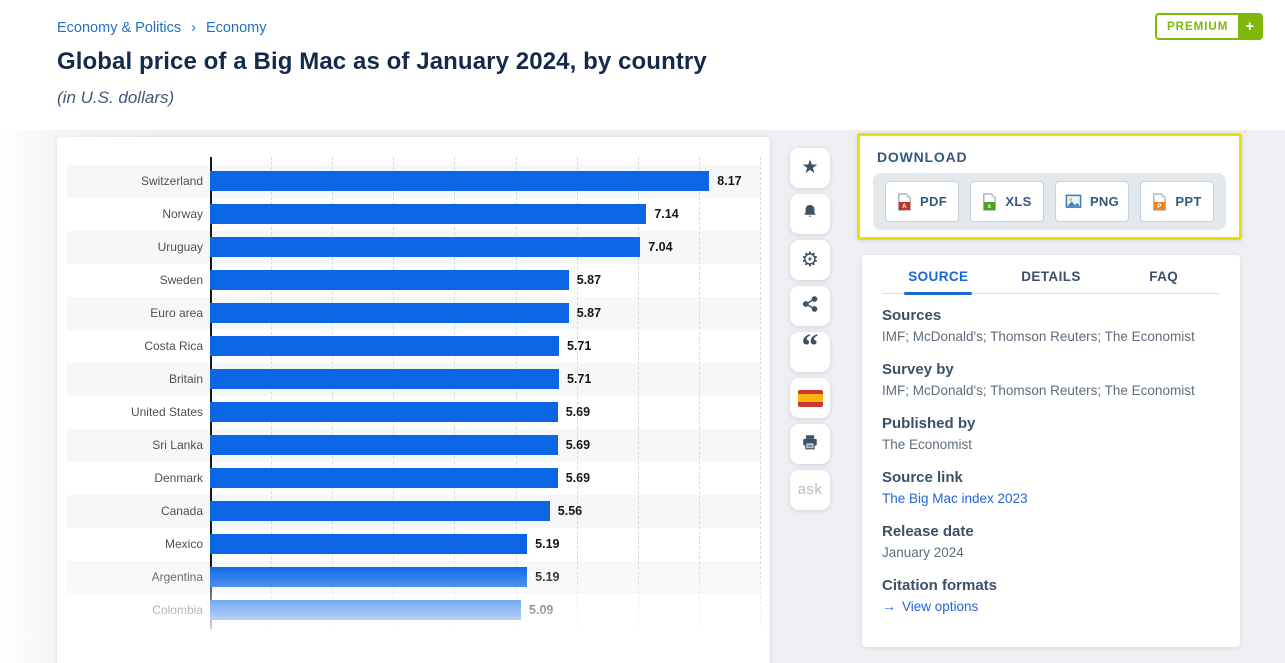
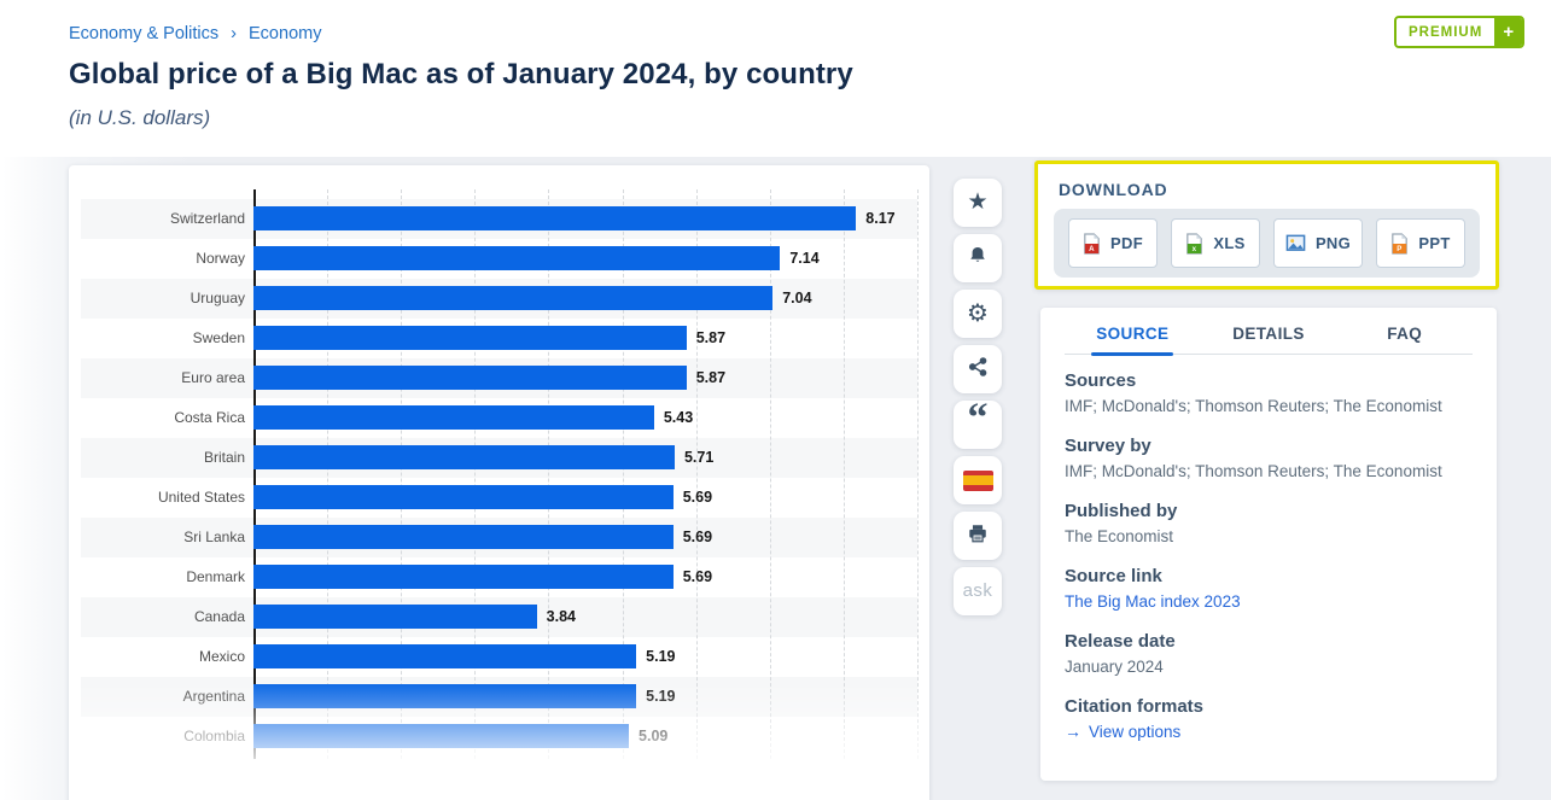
Costa Rica: 5.71 -> 5.43
Canada: 5.56 -> 3.84
